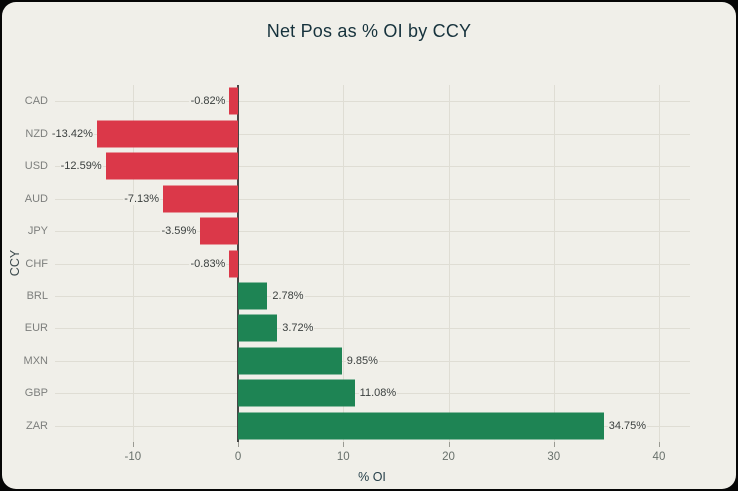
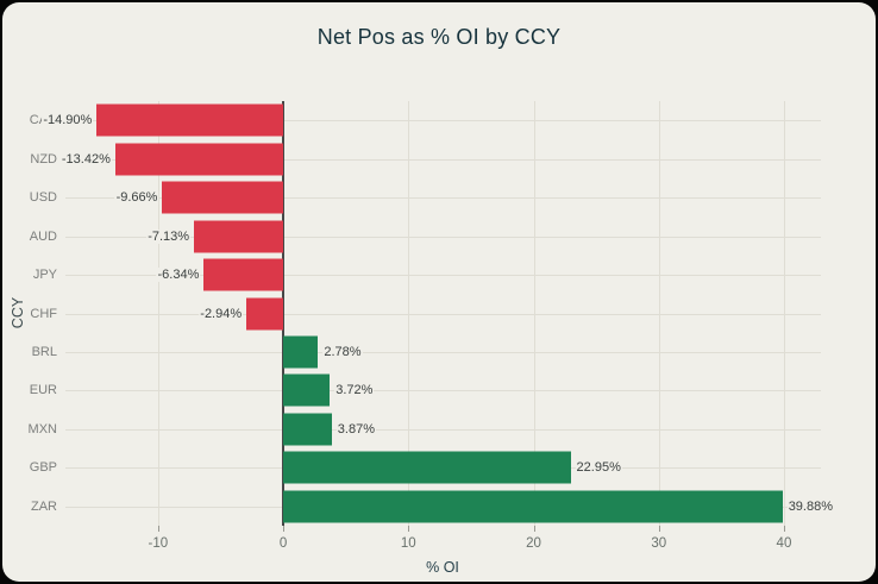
CAD: -0.82% -> -14.90%
USD: -12.59% -> -9.66%
JPY: -3.59% -> -6.34%
CHF: -0.83% -> -2.94%
MXN: 9.85% -> 3.87%
GBP: 11.08% -> 22.95%
ZAR: 34.75% -> 39.88%
